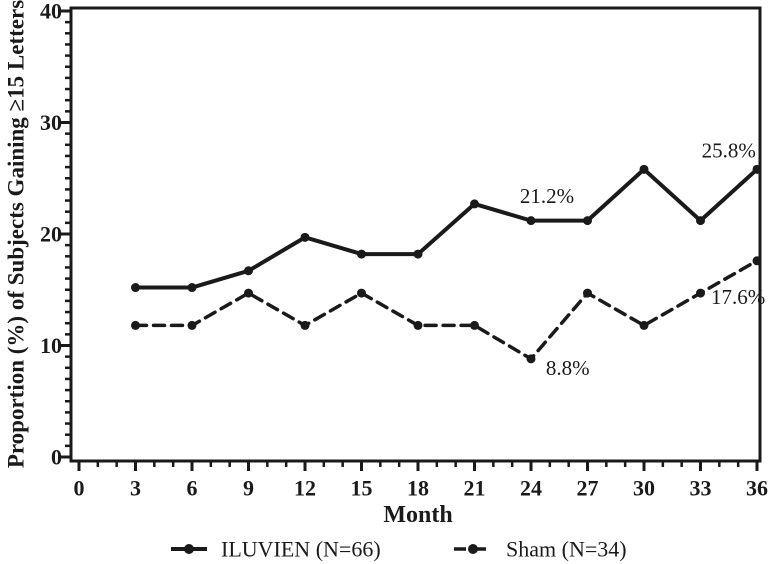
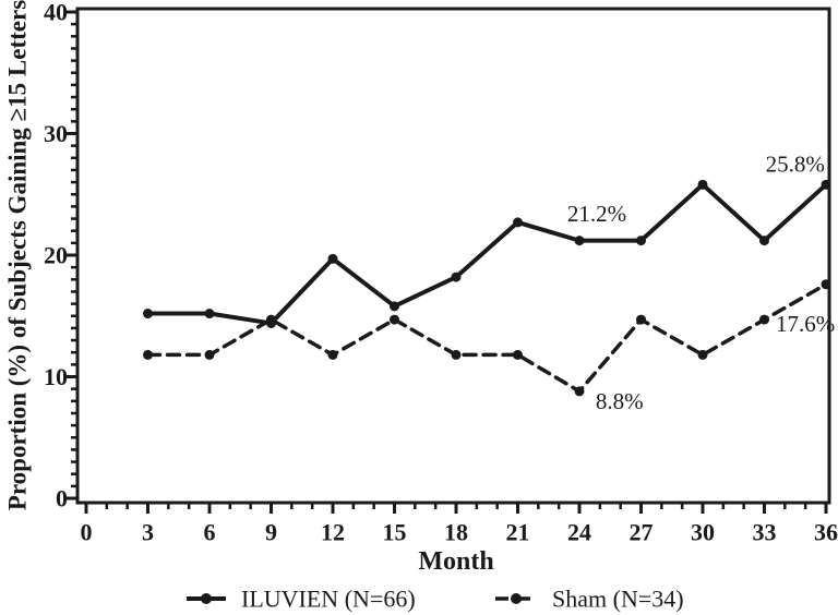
ILUVIEN (N=66)/9: 16.7 -> 14.4
ILUVIEN (N=66)/15: 18.2 -> 15.8
